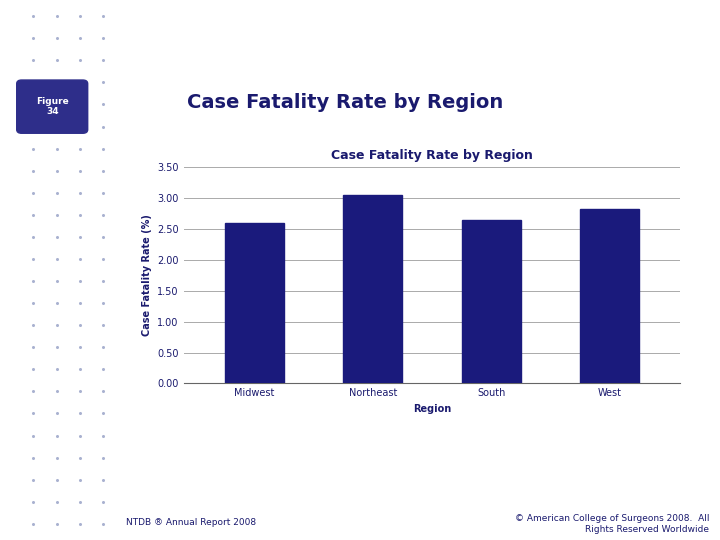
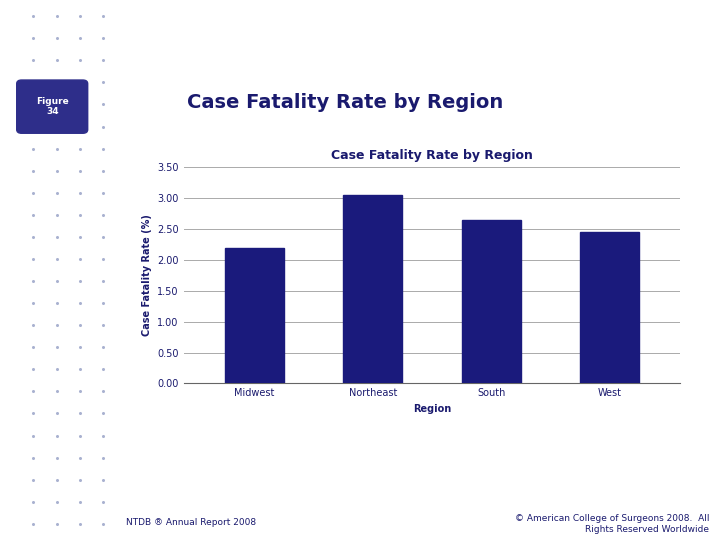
Midwest: 2.60 -> 2.20
West: 2.82 -> 2.45
